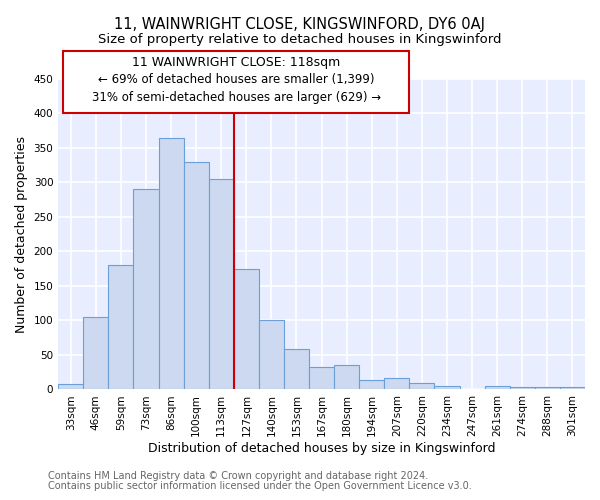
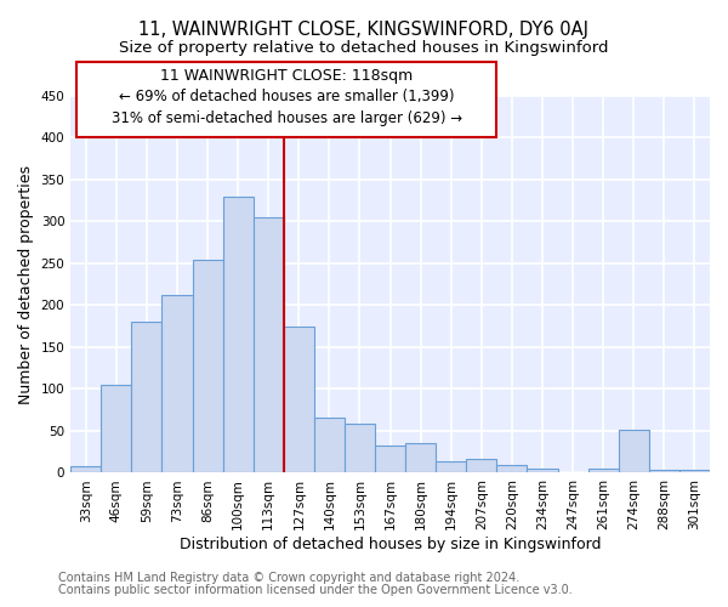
73sqm: 290 -> 212
86sqm: 365 -> 254
140sqm: 100 -> 66
274sqm: 4 -> 52
